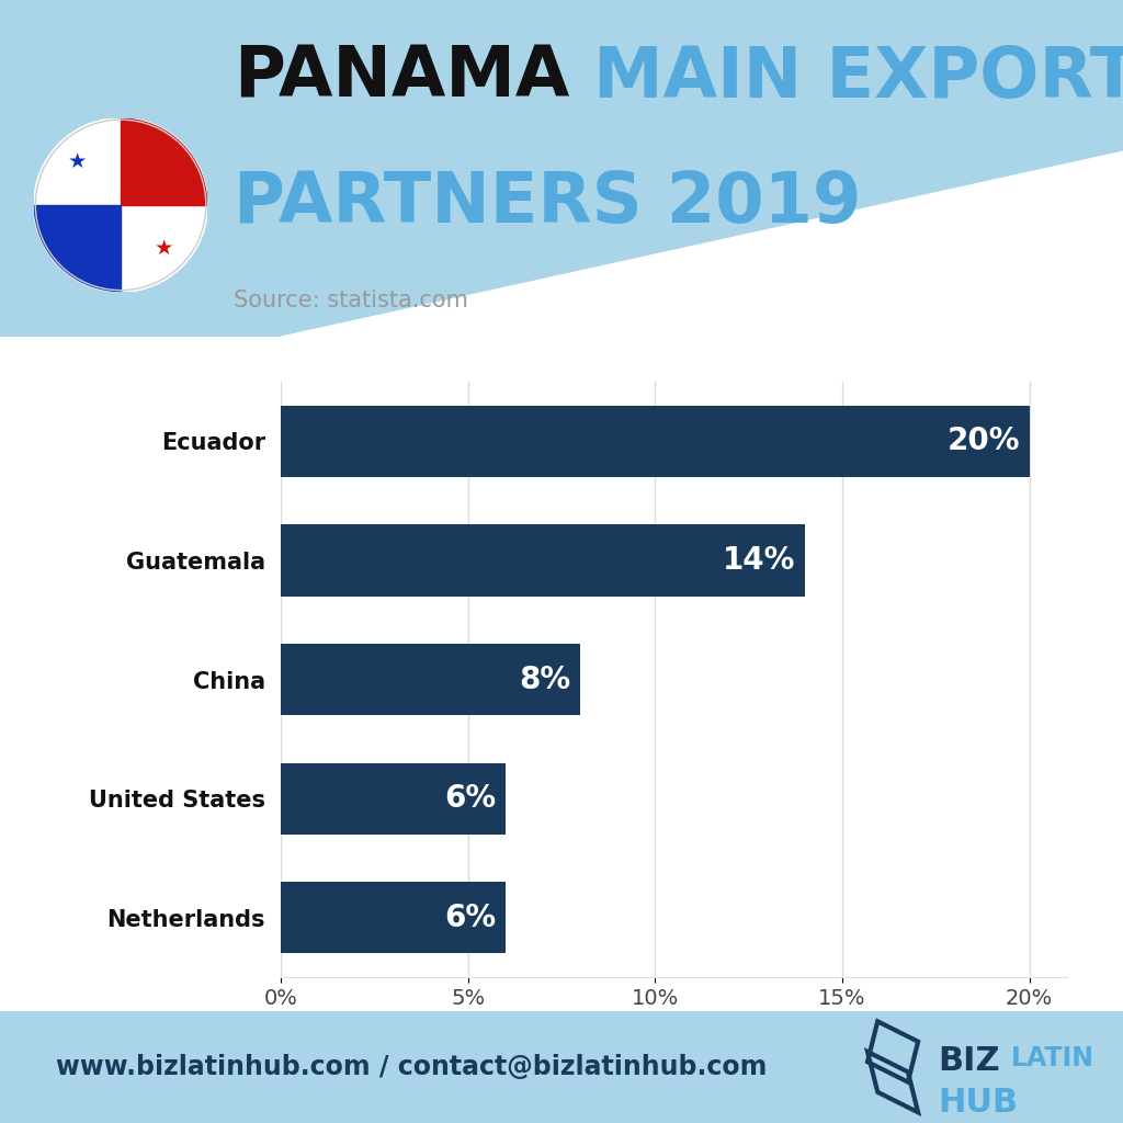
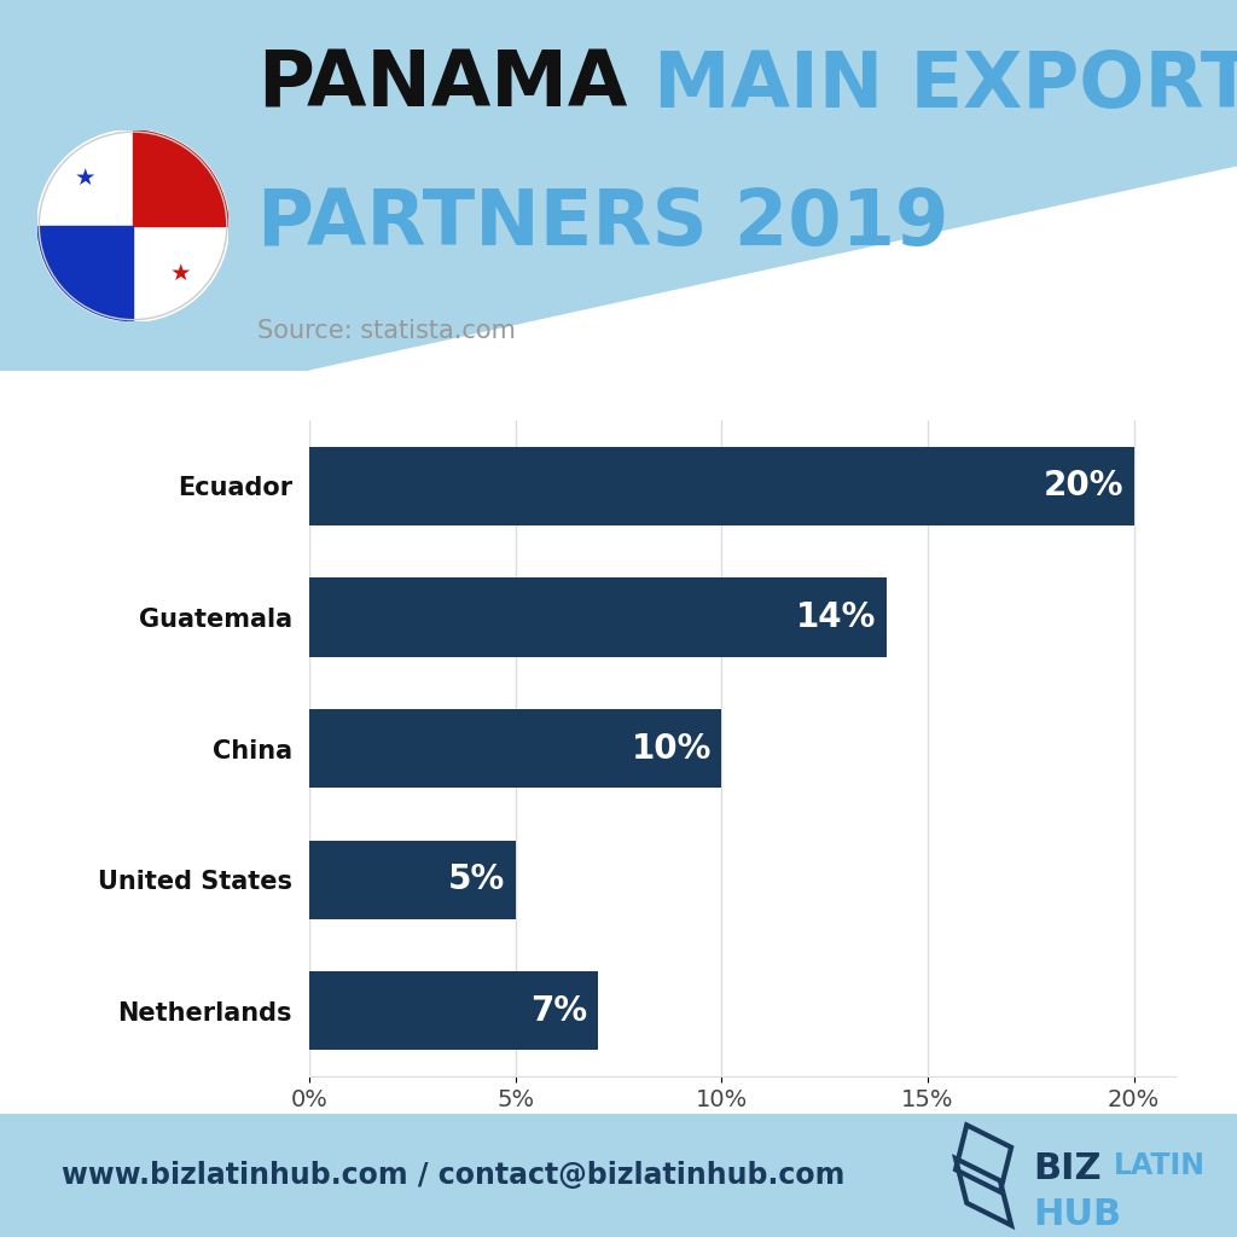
China: 8% -> 10%
United States: 6% -> 5%
Netherlands: 6% -> 7%
